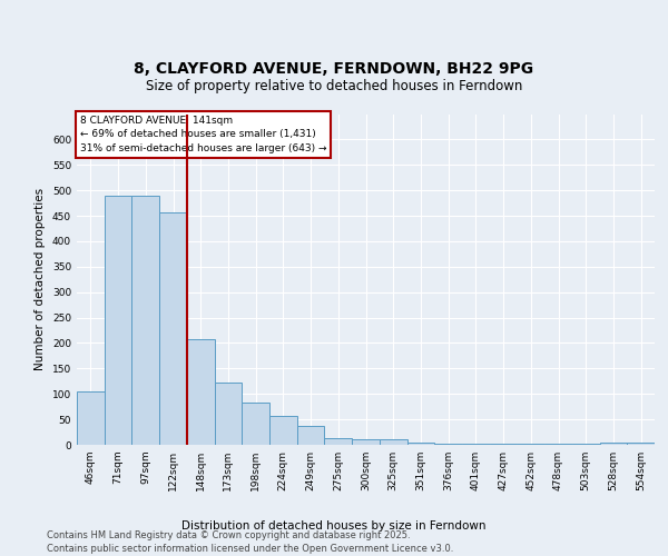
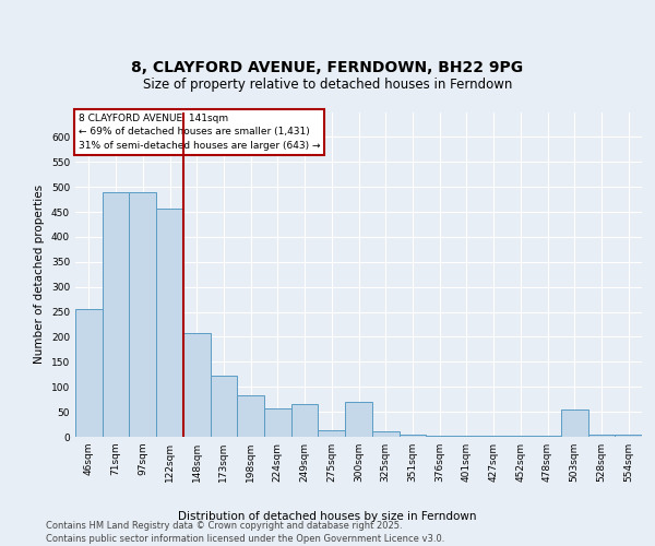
46sqm: 105 -> 255
249sqm: 38 -> 65
300sqm: 10 -> 70
503sqm: 2 -> 55
